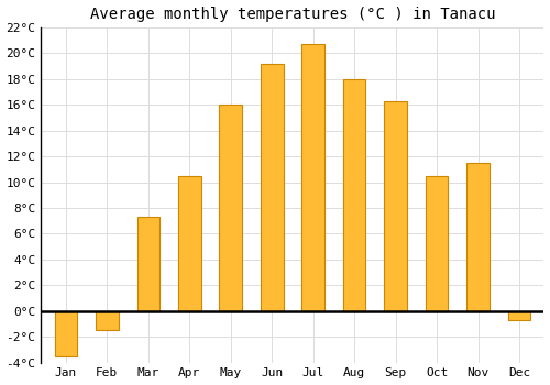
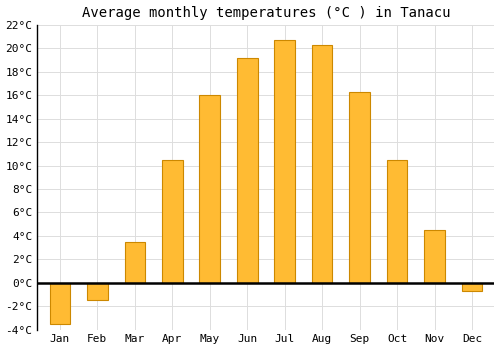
Mar: 7.3°C -> 3.5°C
Aug: 18.0°C -> 20.3°C
Nov: 11.5°C -> 4.5°C
